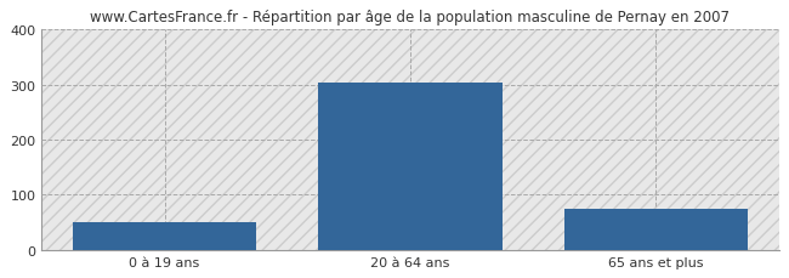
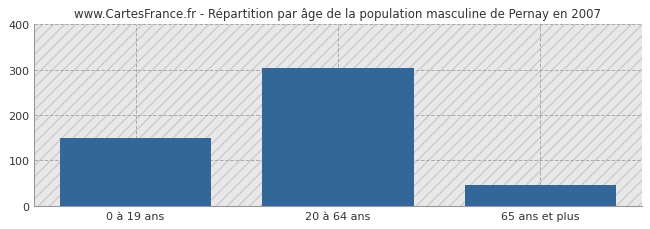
0 à 19 ans: 50 -> 150
65 ans et plus: 75 -> 46
